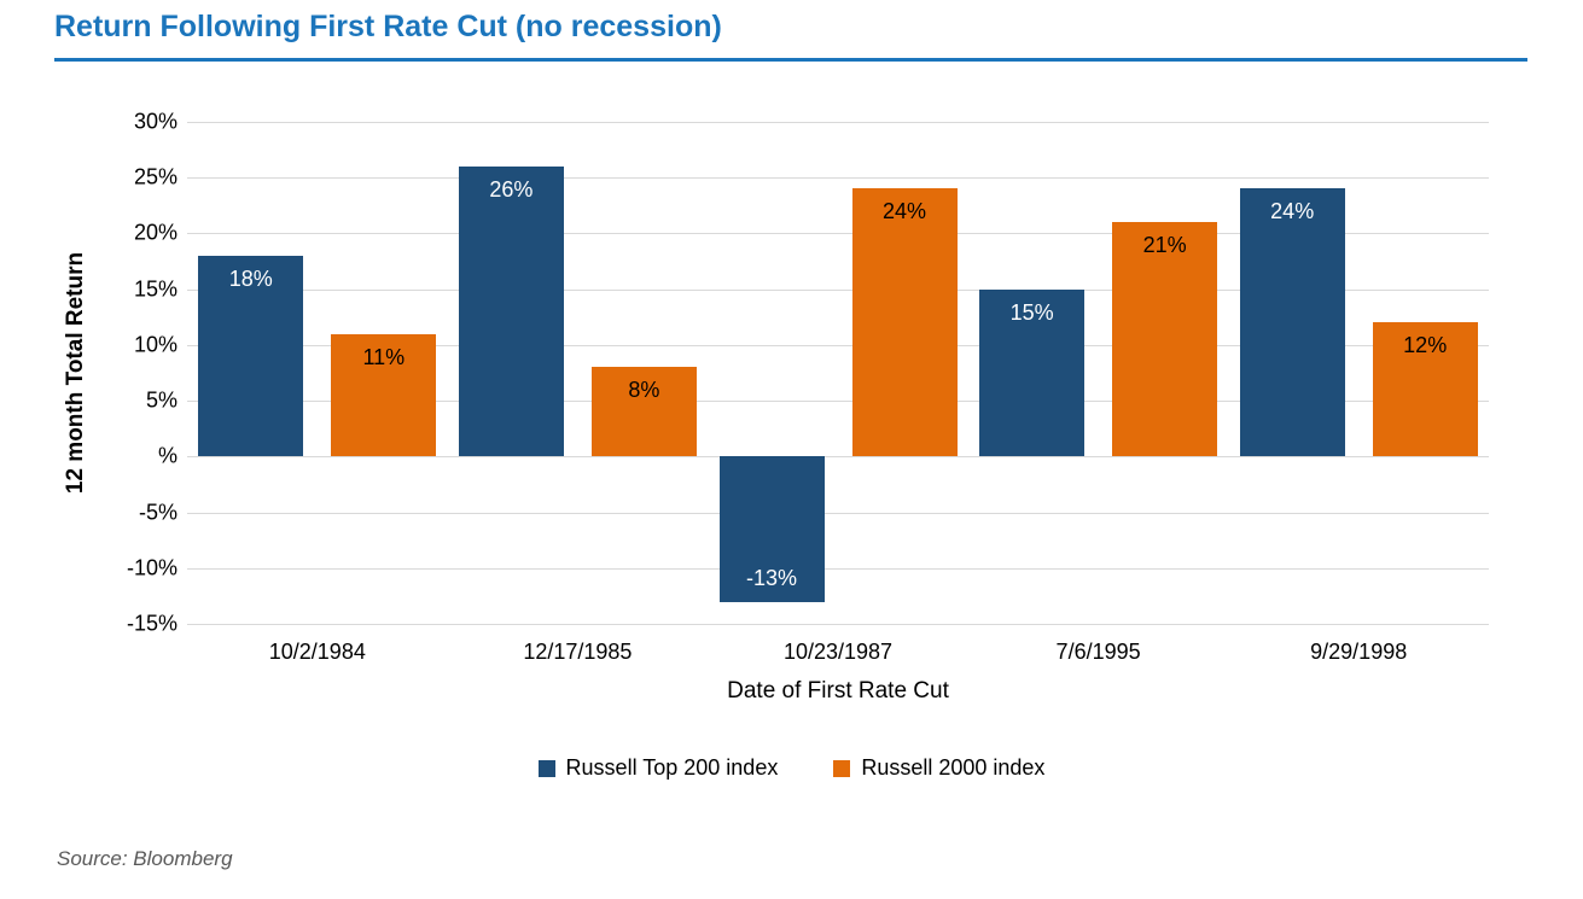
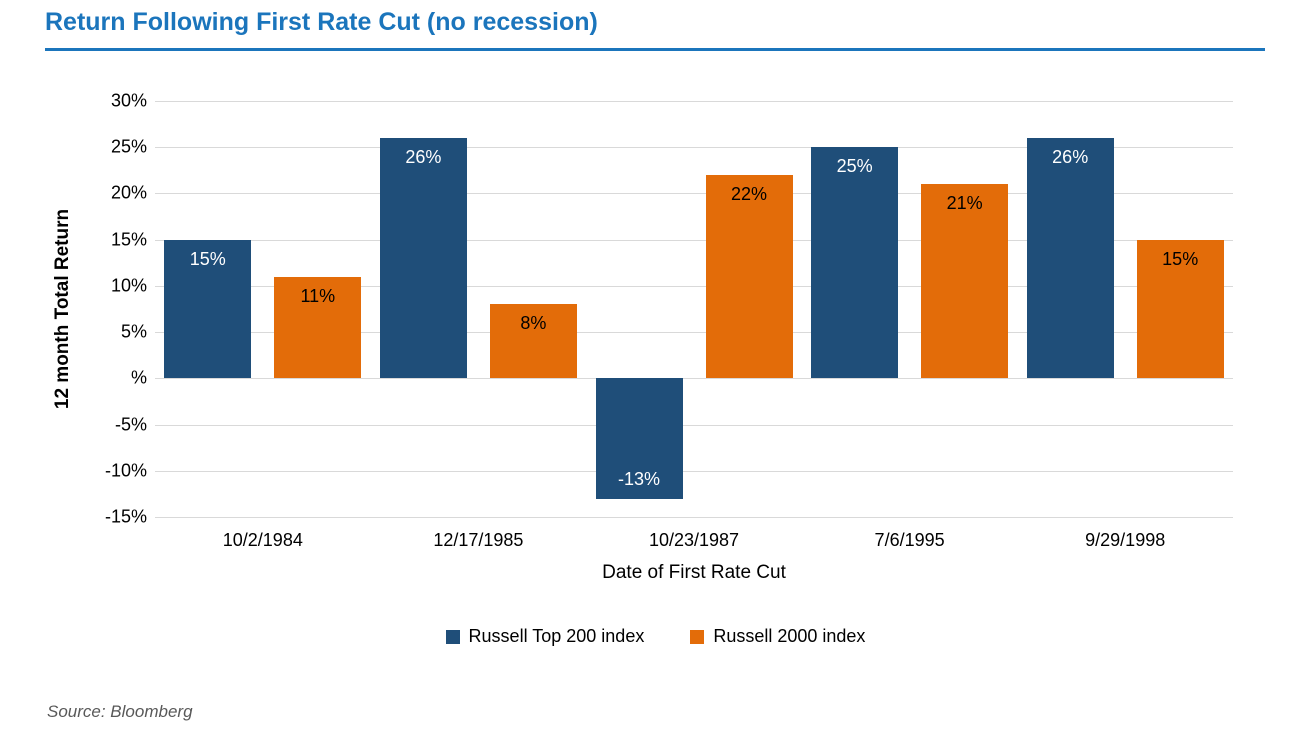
Russell Top 200 index/10/2/1984: 18% -> 15%
Russell 2000 index/10/23/1987: 24% -> 22%
Russell Top 200 index/7/6/1995: 15% -> 25%
Russell Top 200 index/9/29/1998: 24% -> 26%
Russell 2000 index/9/29/1998: 12% -> 15%
